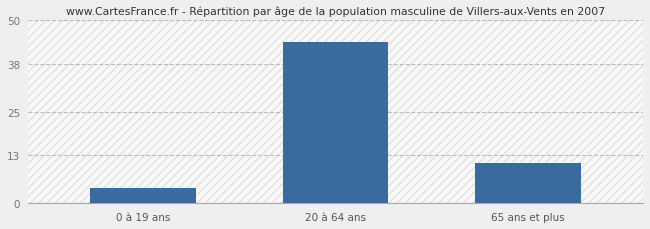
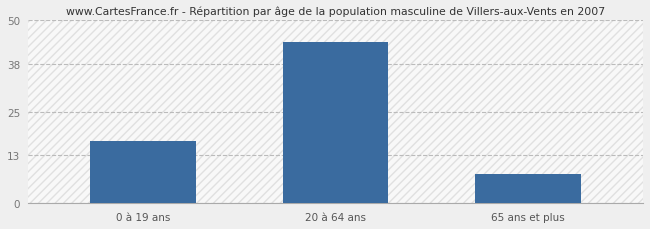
0 à 19 ans: 4 -> 17
65 ans et plus: 11 -> 8
